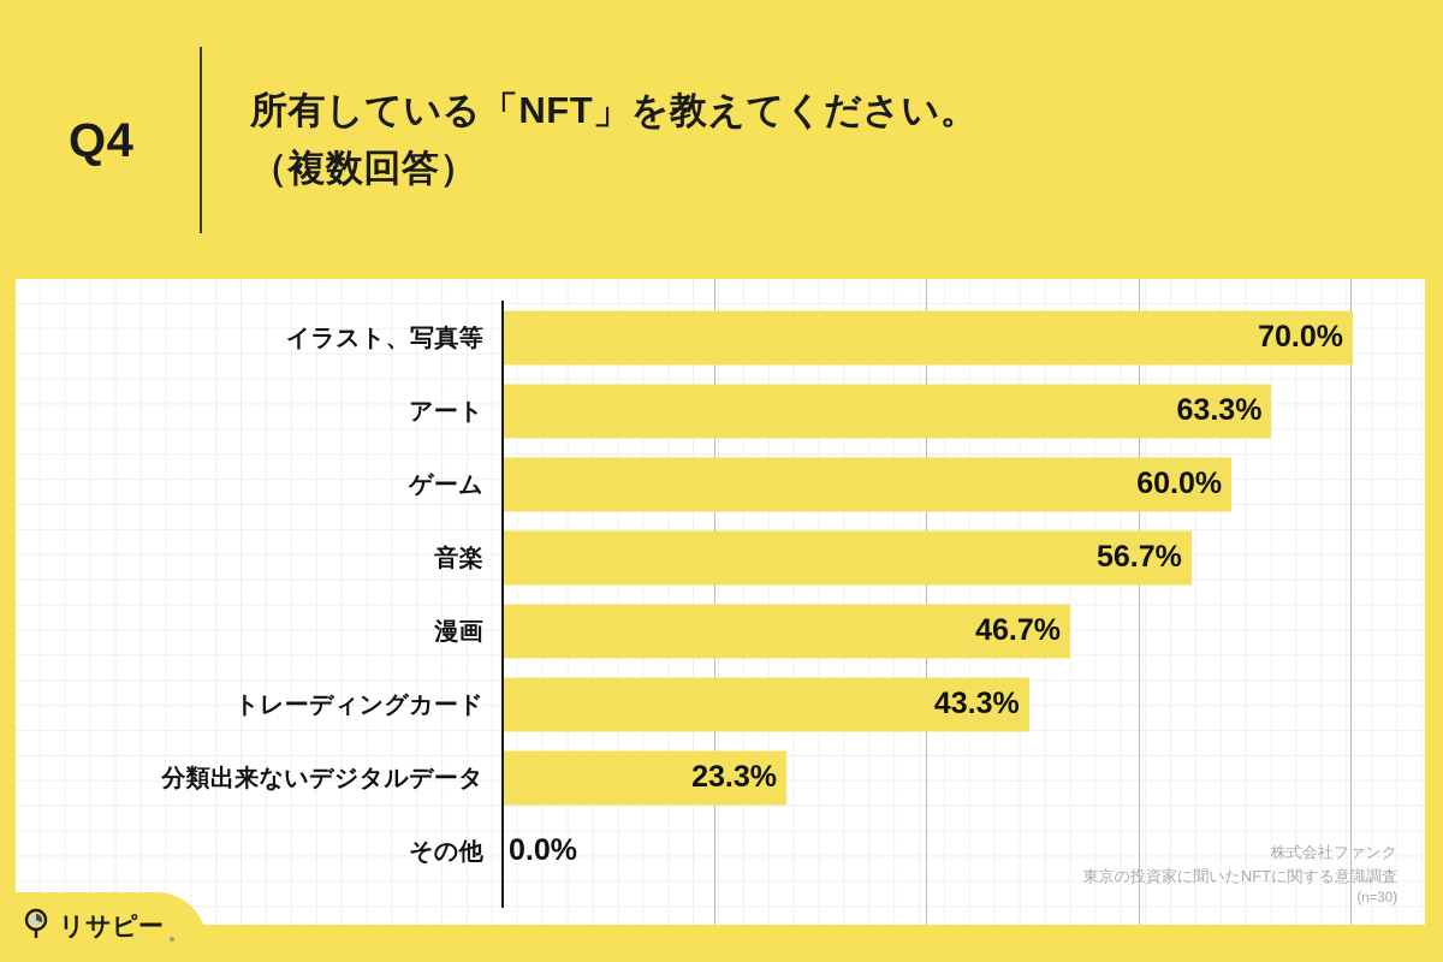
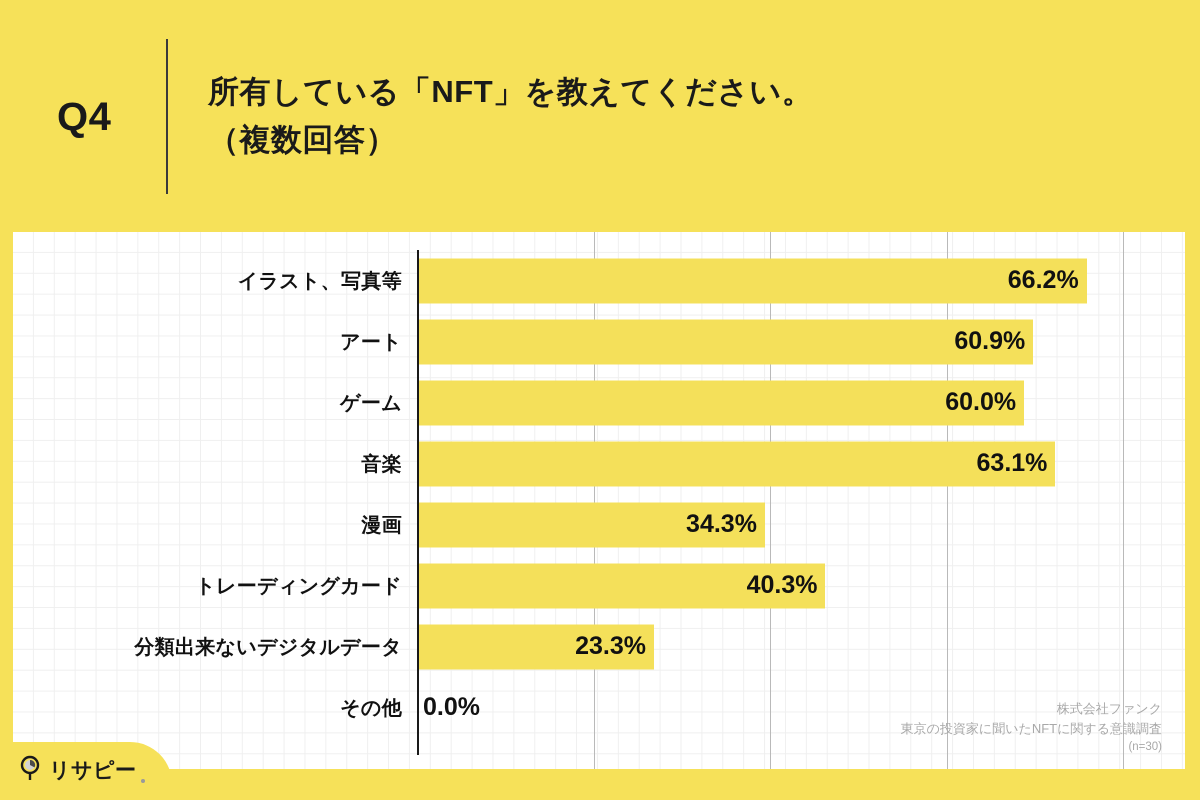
イラスト、写真等: 70.0% -> 66.2%
アート: 63.3% -> 60.9%
音楽: 56.7% -> 63.1%
漫画: 46.7% -> 34.3%
トレーディングカード: 43.3% -> 40.3%
